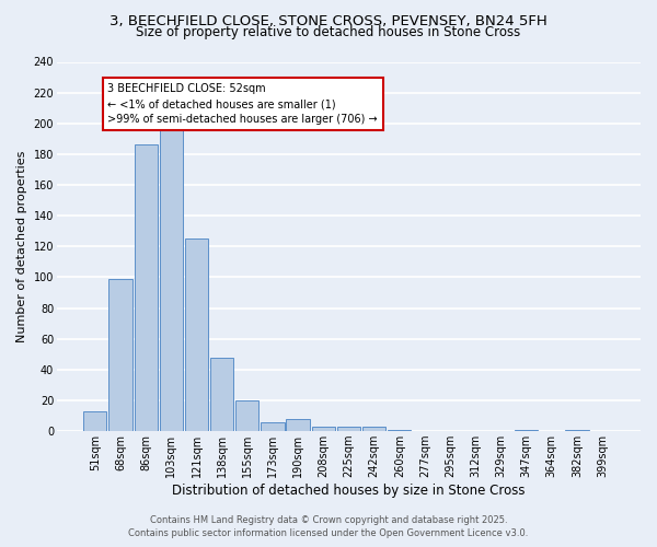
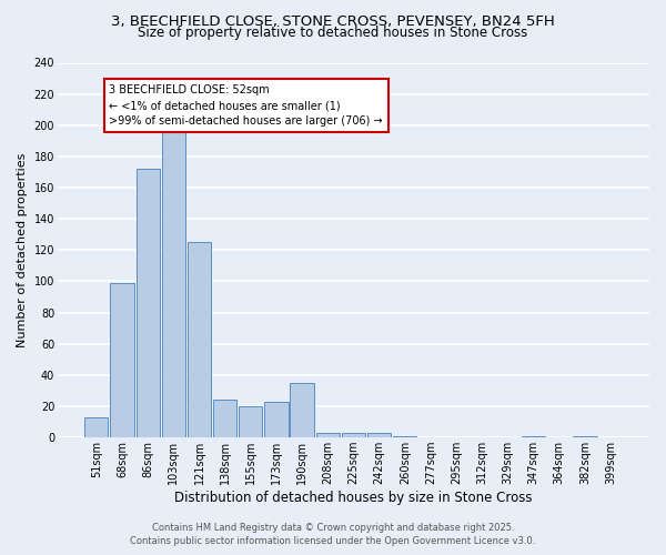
86sqm: 186 -> 172
138sqm: 48 -> 24
173sqm: 6 -> 23
190sqm: 8 -> 35
